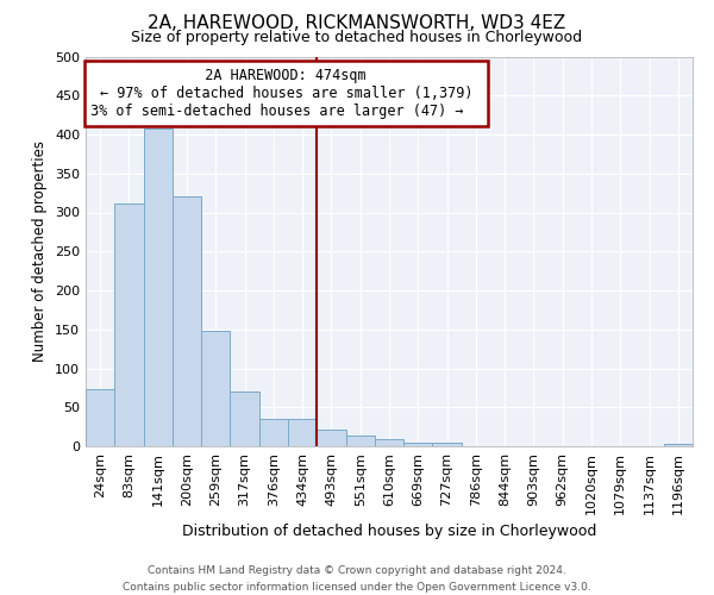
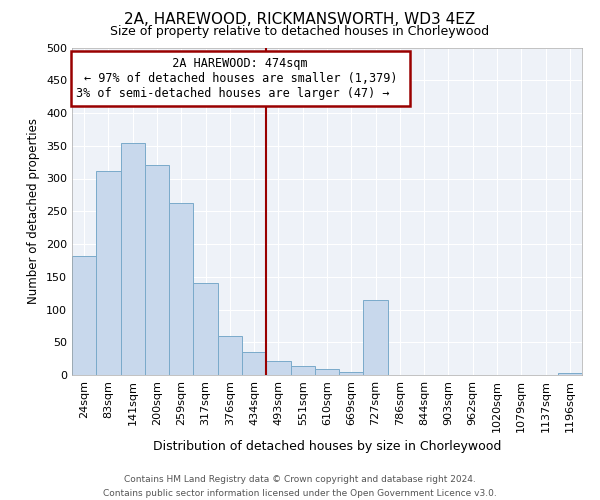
24sqm: 74 -> 182
141sqm: 407 -> 354
259sqm: 148 -> 262
317sqm: 70 -> 140
376sqm: 35 -> 60
727sqm: 5 -> 114
